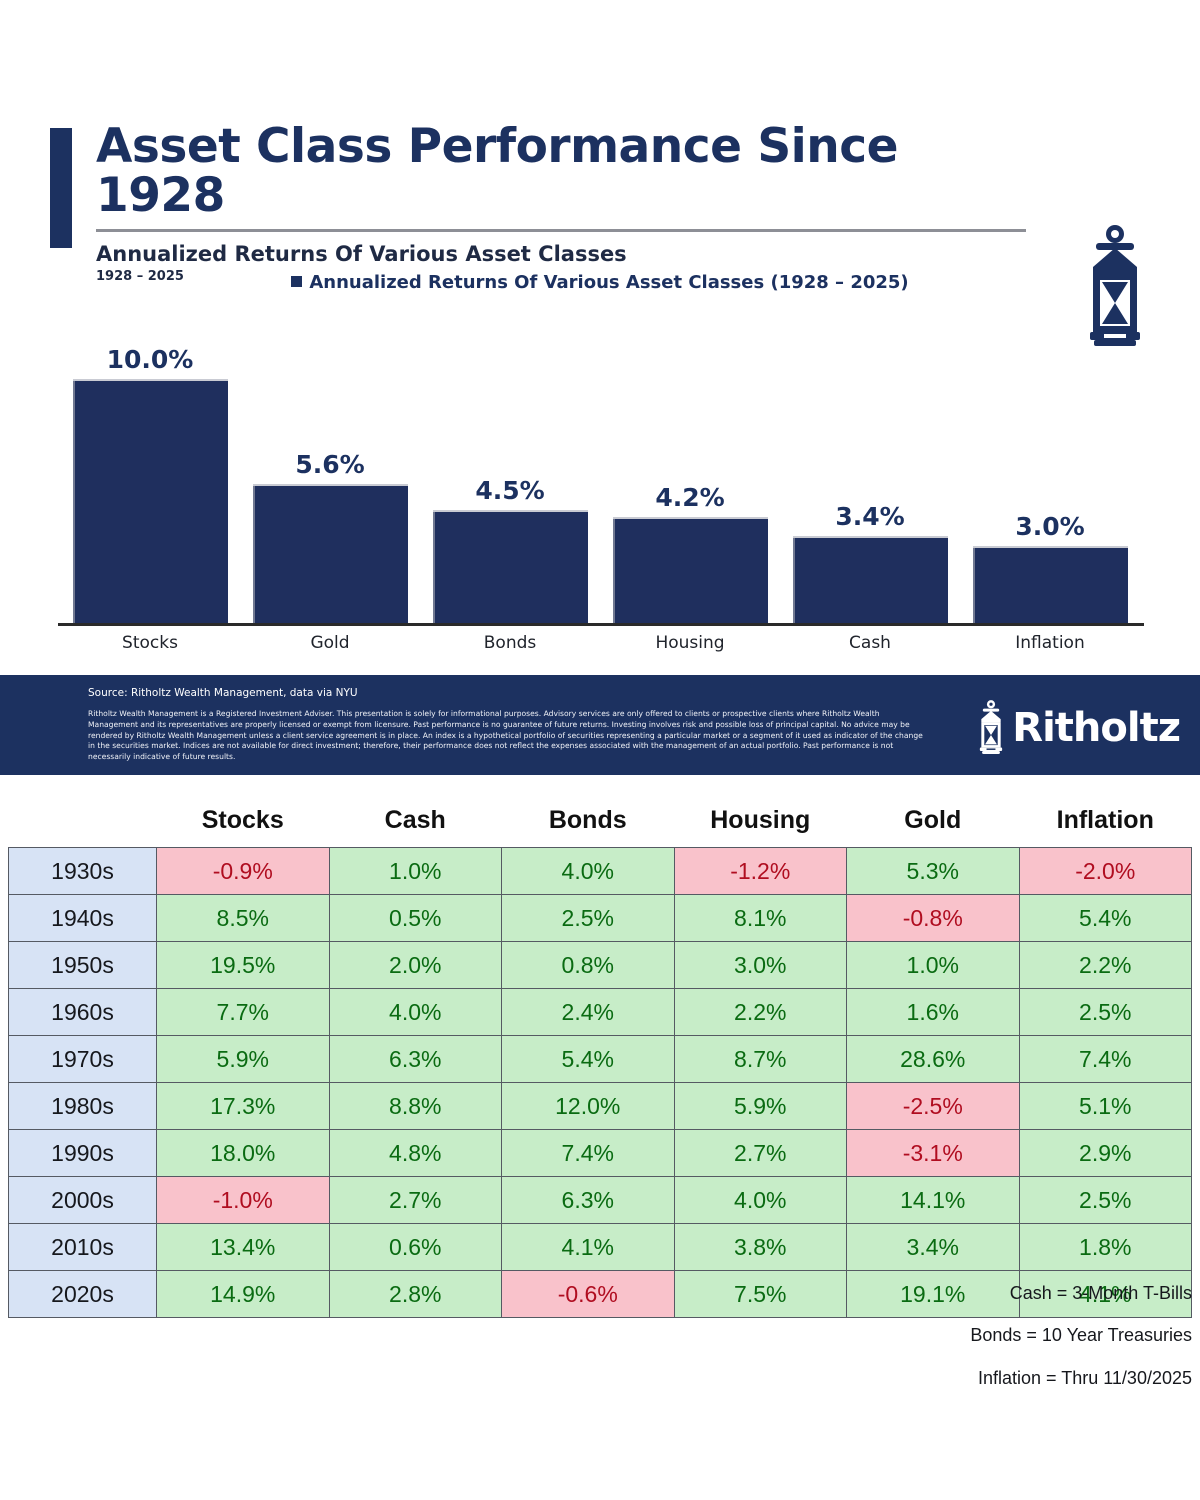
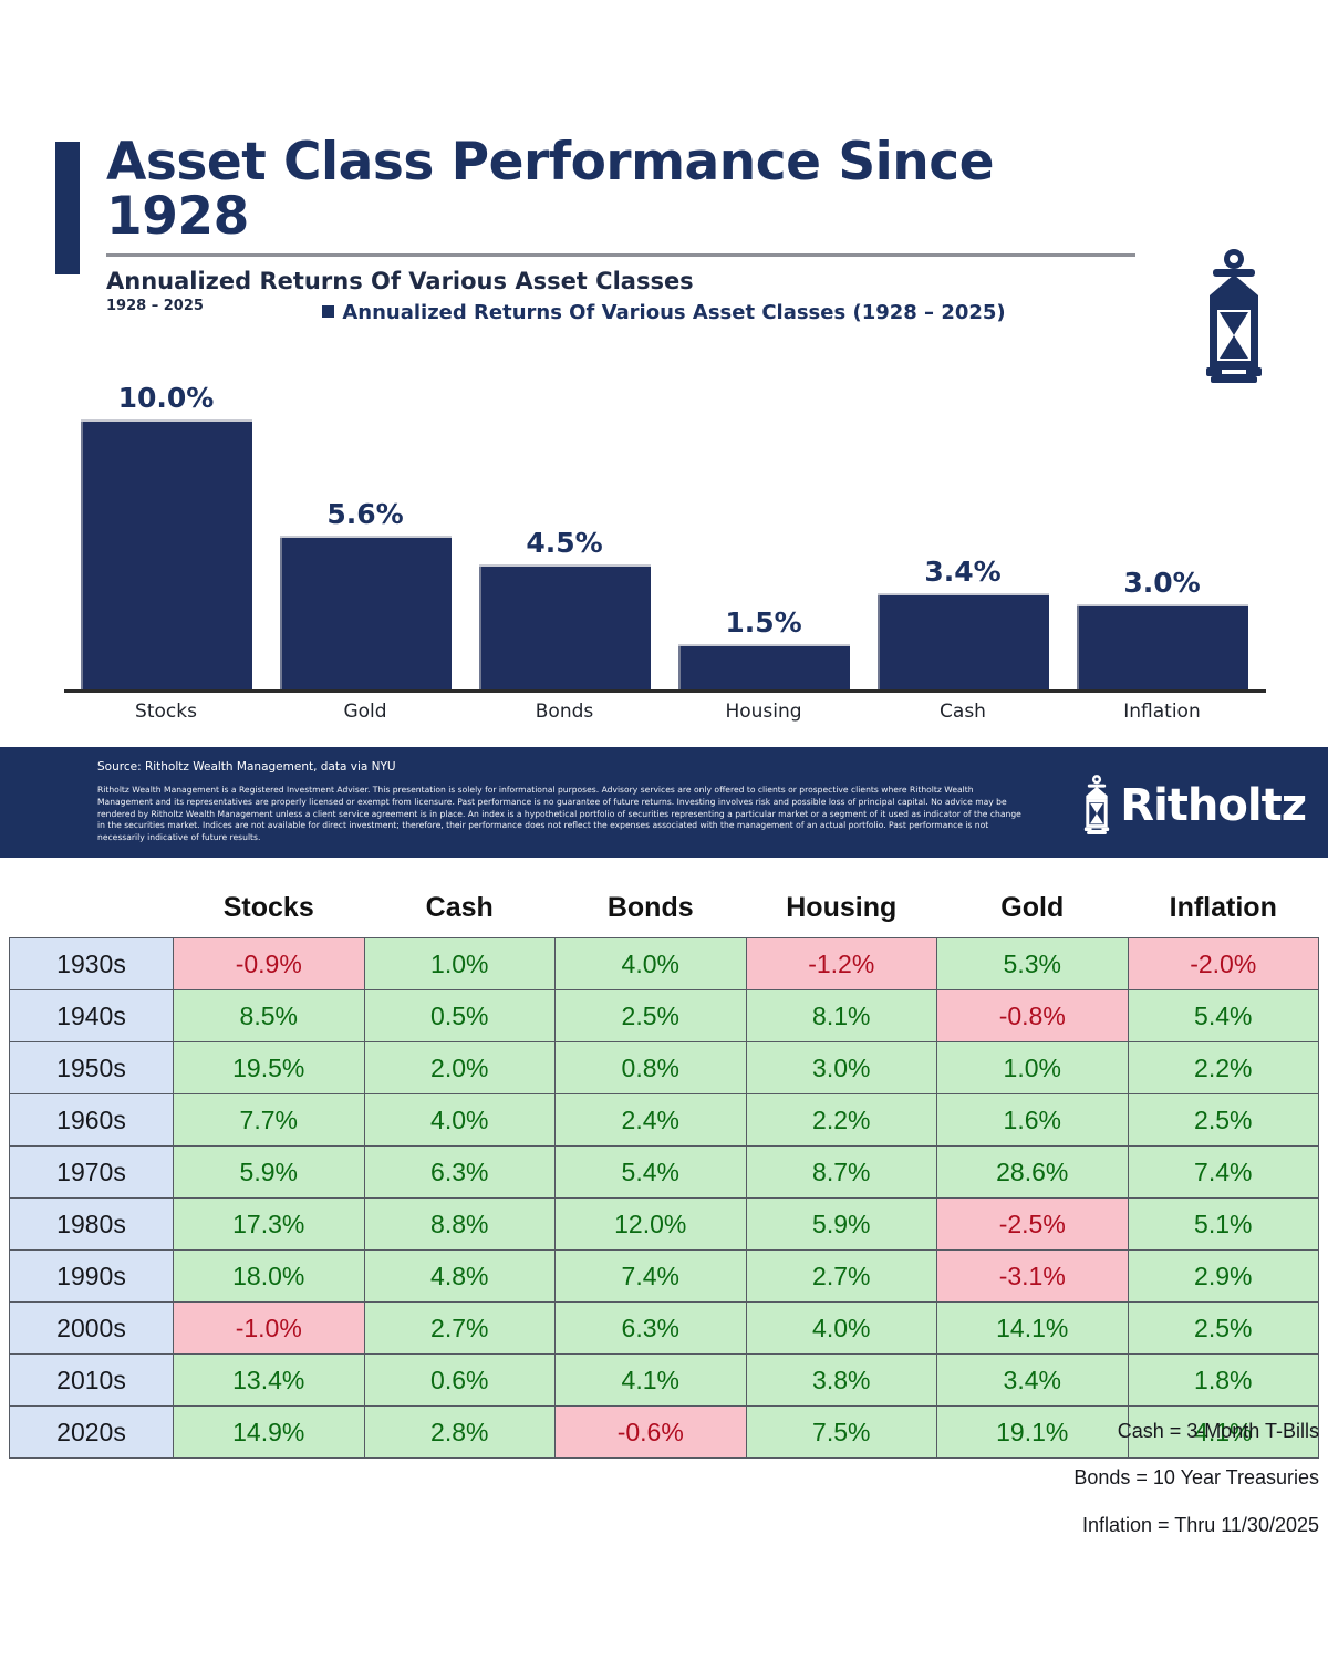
Housing: 4.2% -> 1.5%
